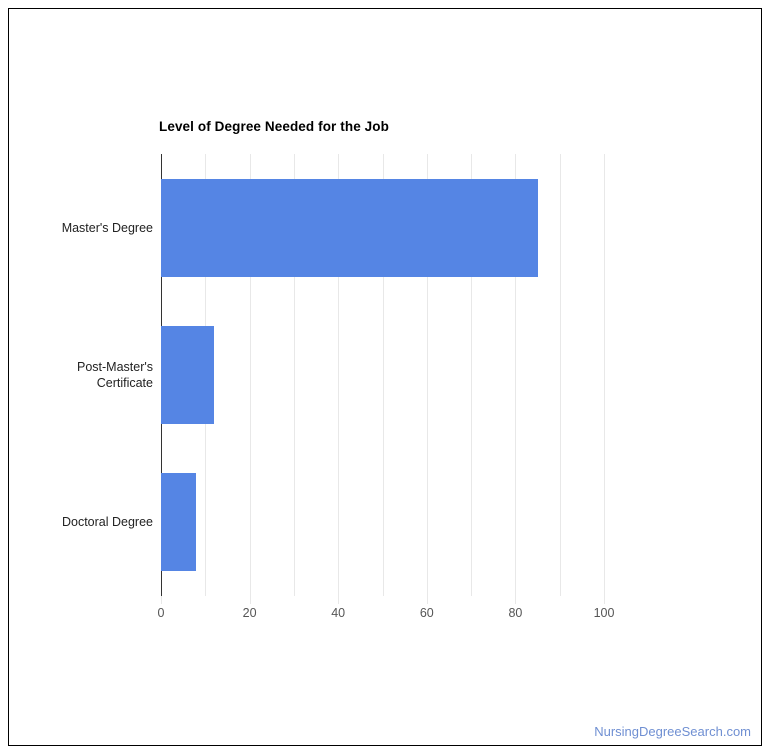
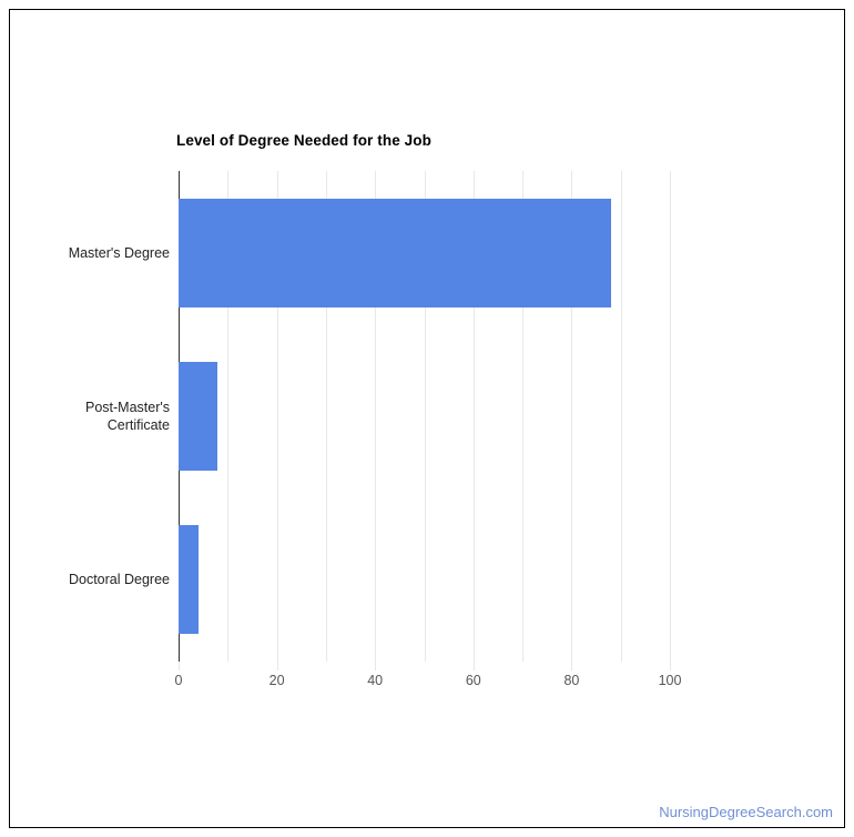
Master's Degree: 85 -> 88
Post-Master's Certificate: 12 -> 8
Doctoral Degree: 8 -> 4
